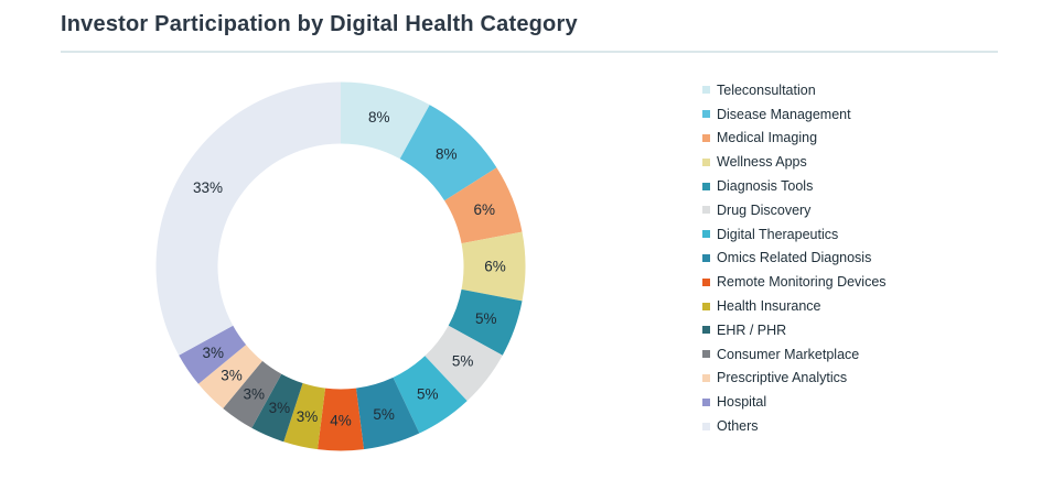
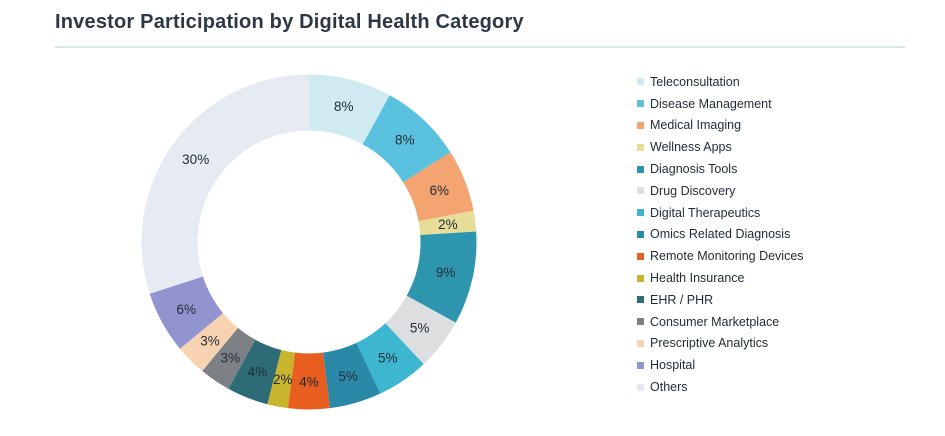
Wellness Apps: 6% -> 2%
Diagnosis Tools: 5% -> 9%
Health Insurance: 3% -> 2%
EHR / PHR: 3% -> 4%
Hospital: 3% -> 6%
Others: 33% -> 30%
